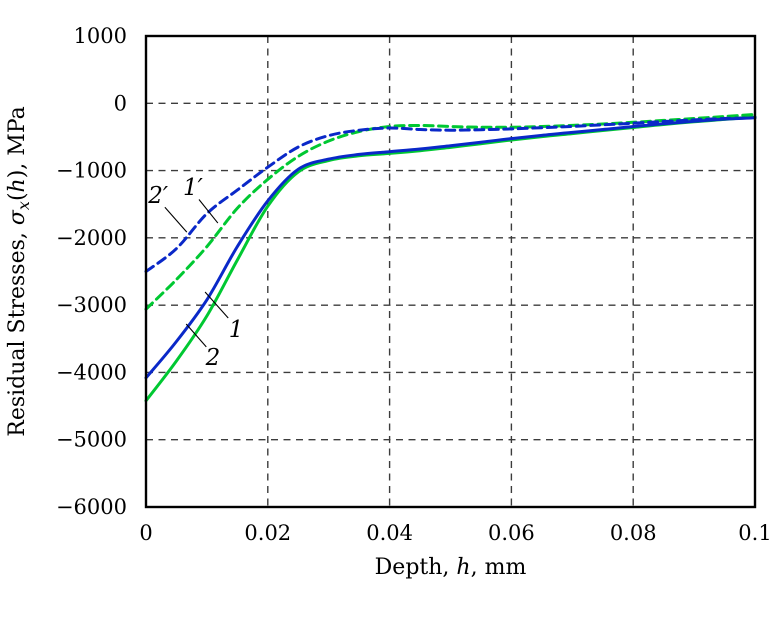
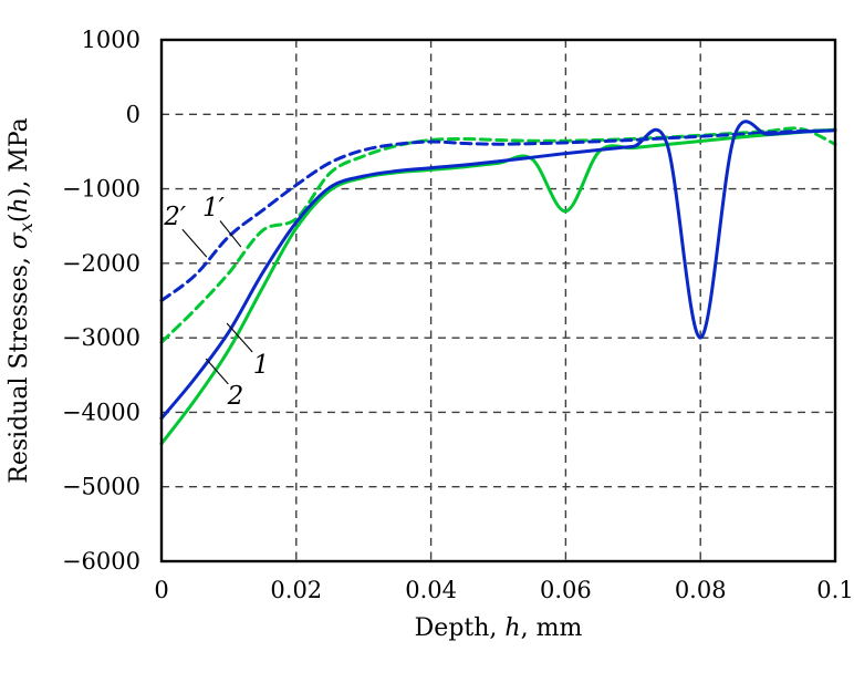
1′/0.02: -1100 -> -1400
1/0.06: -500 -> -1300
2/0.08: -300 -> -3000
1′/0.1: -200 -> -400
